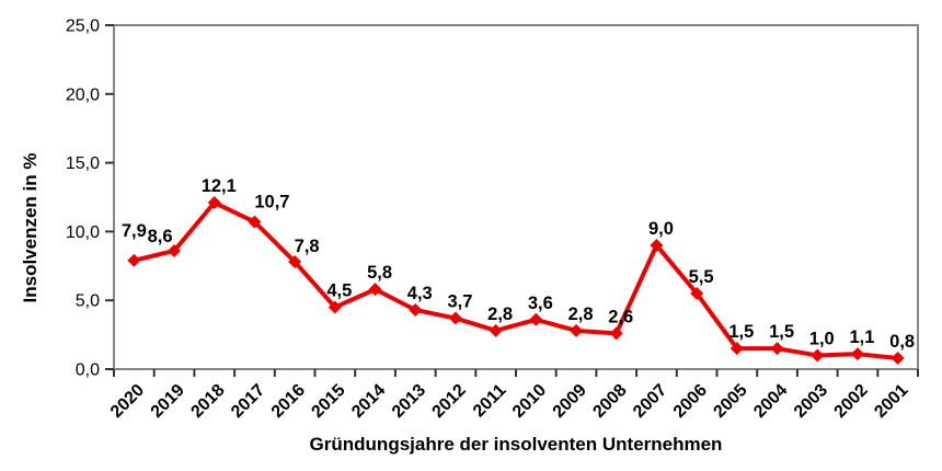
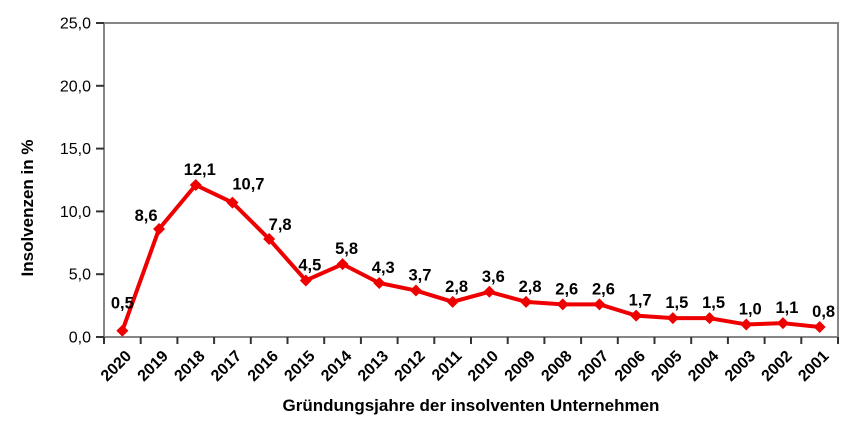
2020: 7,9 -> 0,5
2007: 9,0 -> 2,6
2006: 5,5 -> 1,7
